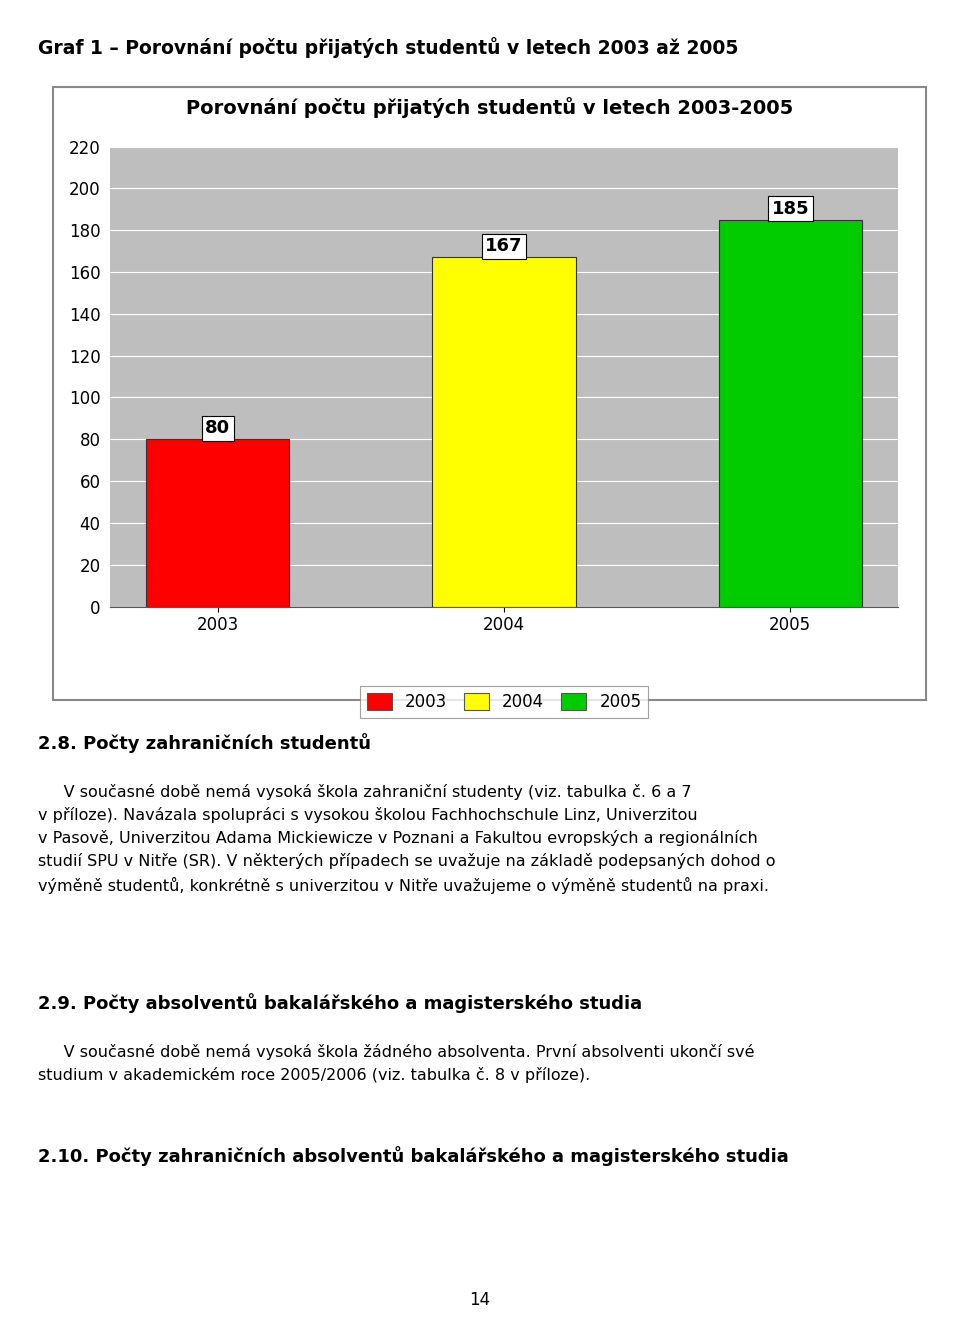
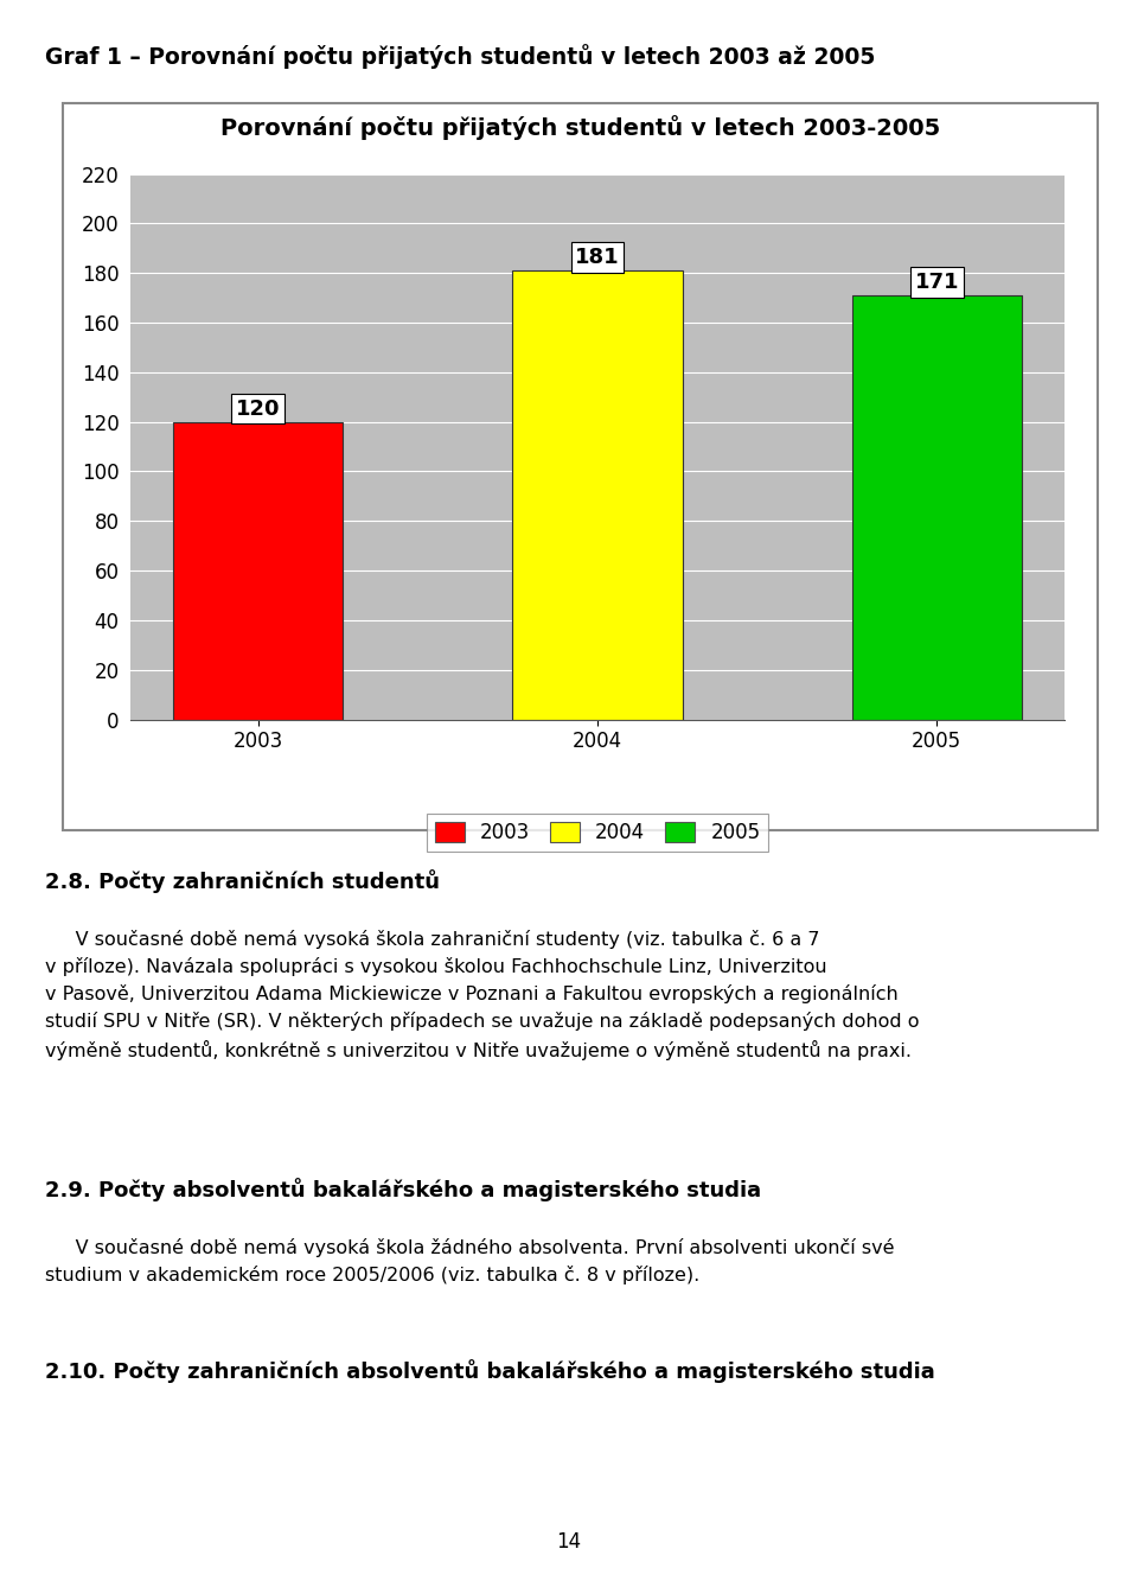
2003: 80 -> 120
2004: 167 -> 181
2005: 185 -> 171
